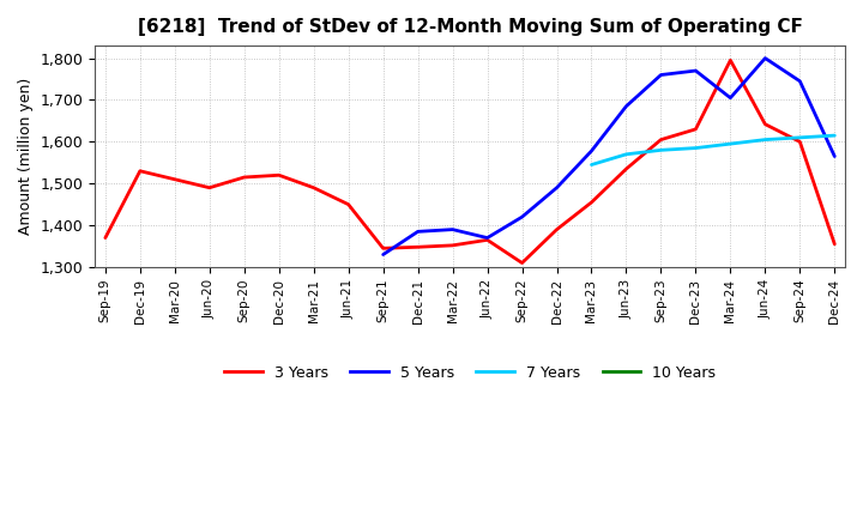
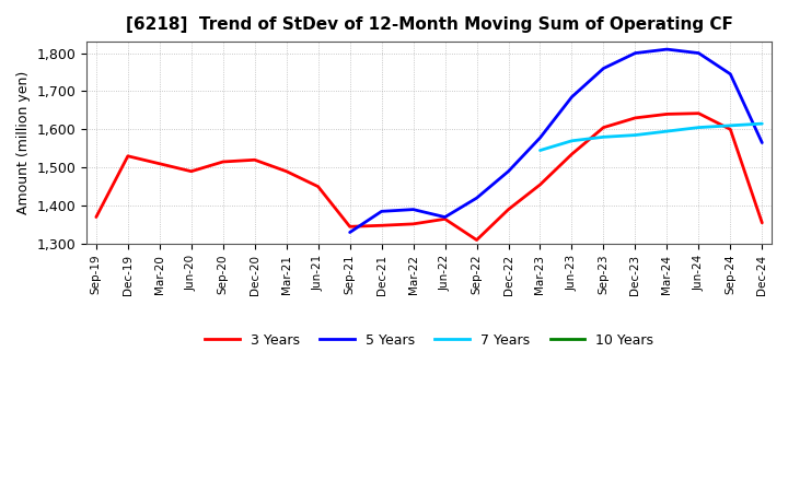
5 Years/Dec-23: 1,770 -> 1,800
3 Years/Mar-24: 1,795 -> 1,640
5 Years/Mar-24: 1,705 -> 1,810
